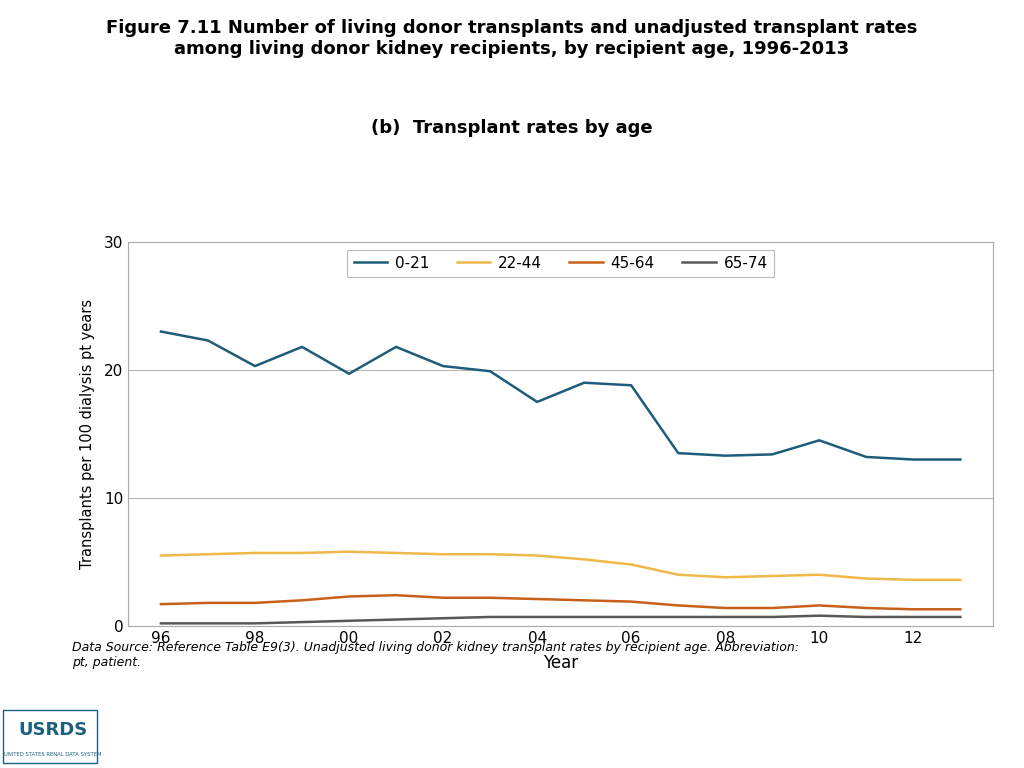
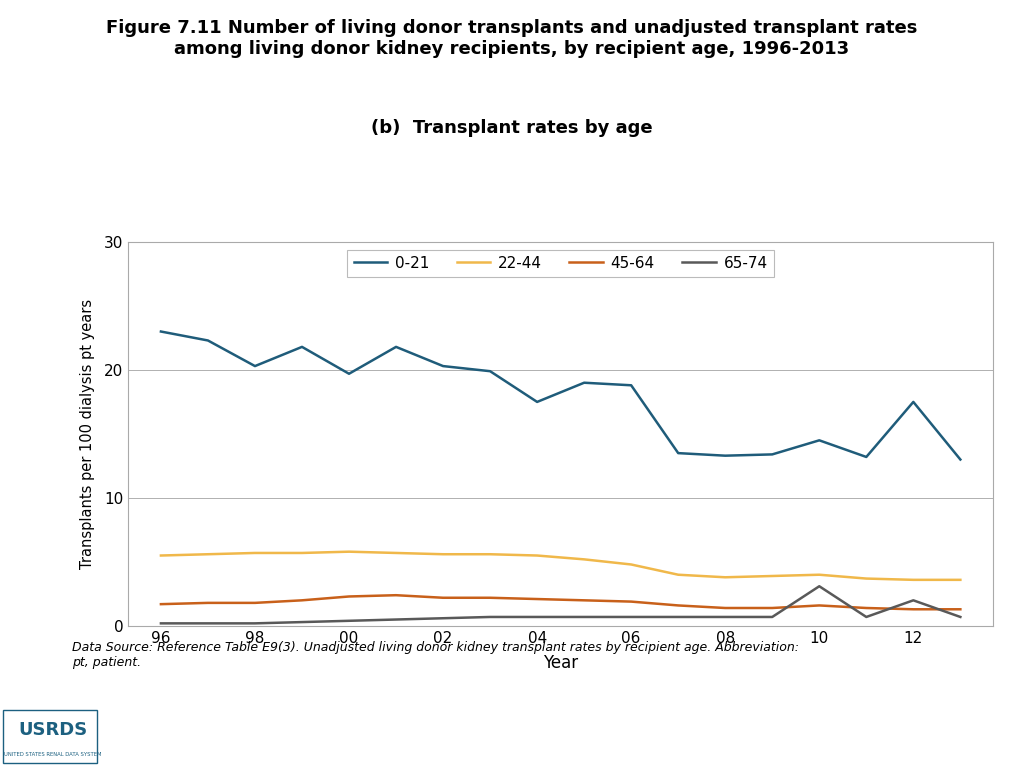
65-74/10: 0.8 -> 3.1
0-21/12: 13.0 -> 17.5
65-74/12: 0.7 -> 2.0
